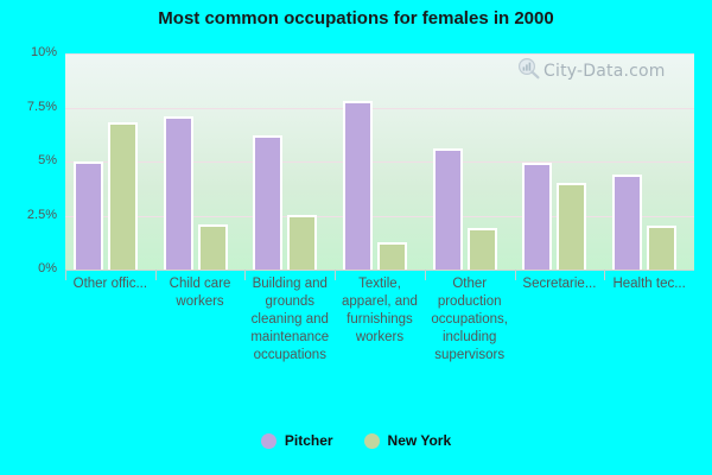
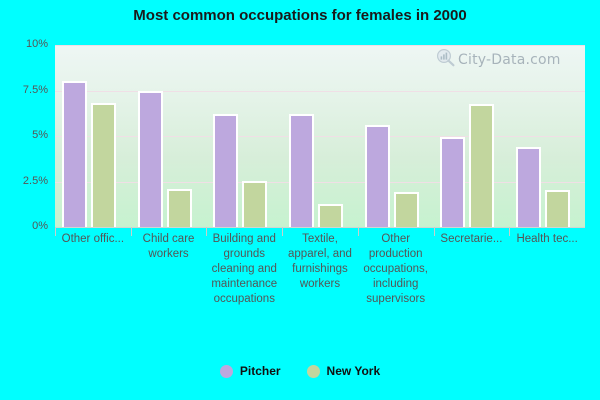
Pitcher/Other offic...: 5.0% -> 8.1%
Pitcher/Child care workers: 7.1% -> 7.5%
Pitcher/Textile, apparel, and furnishings workers: 7.8% -> 6.2%
New York/Secretarie...: 4.0% -> 6.8%
